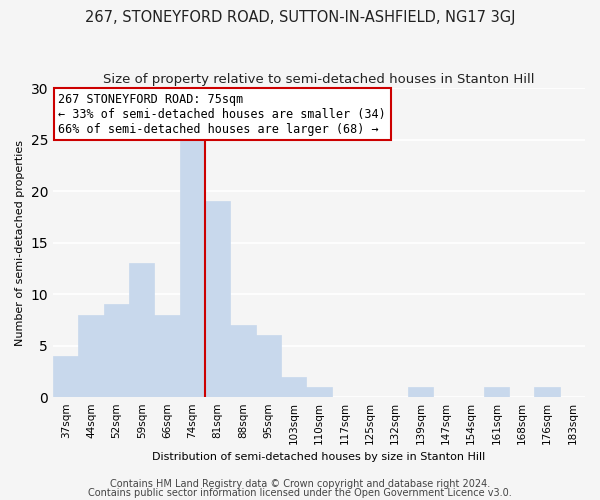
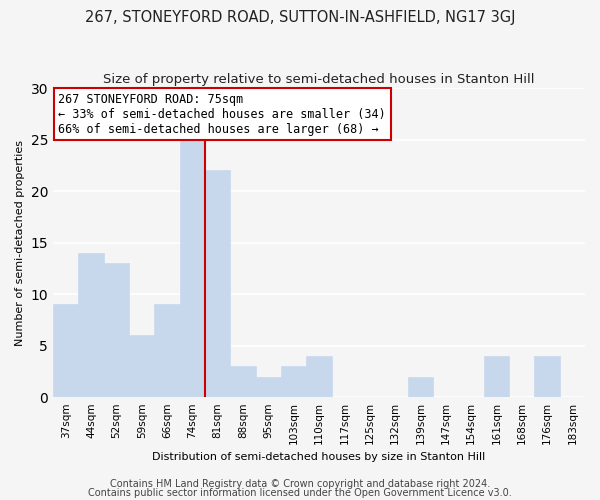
37sqm: 4 -> 9
44sqm: 8 -> 14
52sqm: 9 -> 13
59sqm: 13 -> 6
66sqm: 8 -> 9
81sqm: 19 -> 22
88sqm: 7 -> 3
95sqm: 6 -> 2
103sqm: 2 -> 3
110sqm: 1 -> 4
139sqm: 1 -> 2
161sqm: 1 -> 4
176sqm: 1 -> 4
